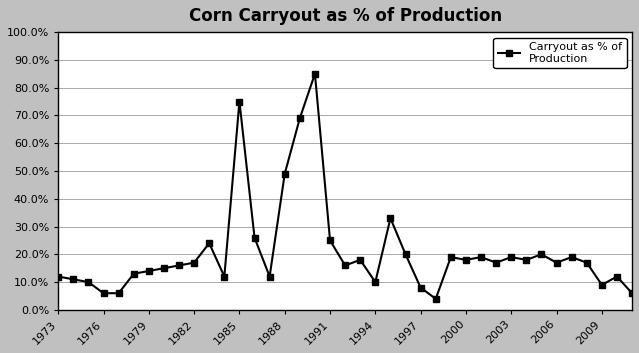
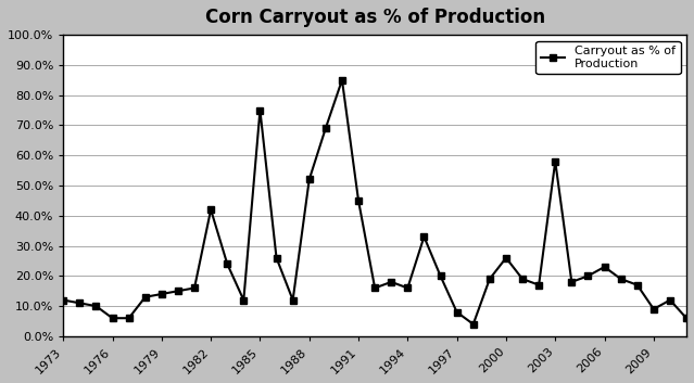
1982: 17% -> 42%
1988: 49% -> 52%
1991: 25% -> 45%
1994: 10% -> 16%
2000: 18% -> 26%
2003: 19% -> 58%
2006: 17% -> 23%
